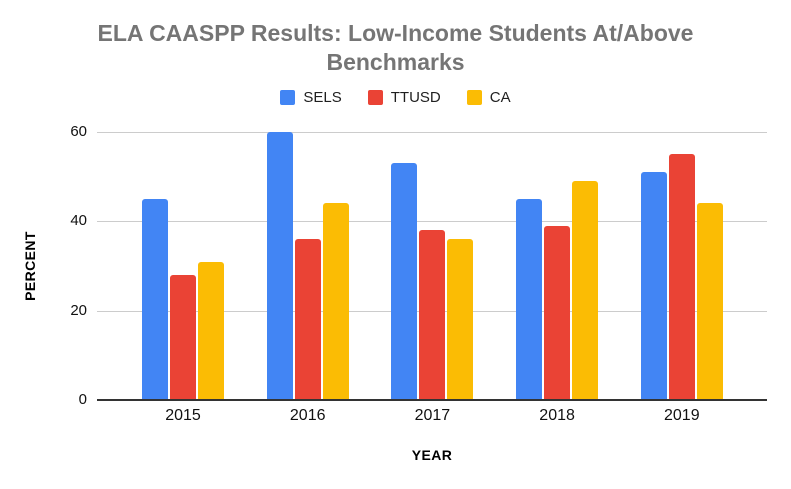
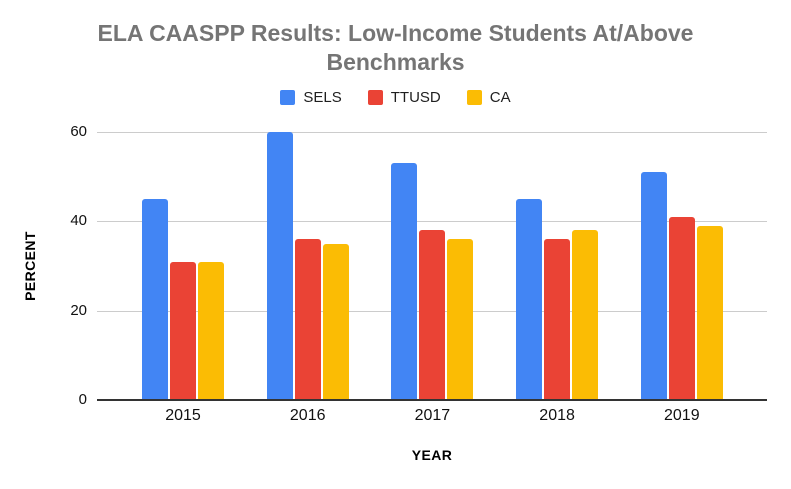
TTUSD/2015: 28 -> 31
CA/2016: 44 -> 35
TTUSD/2018: 39 -> 36
CA/2018: 49 -> 38
TTUSD/2019: 55 -> 41
CA/2019: 44 -> 39
